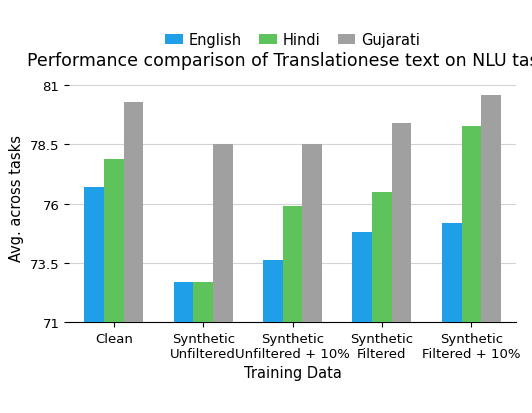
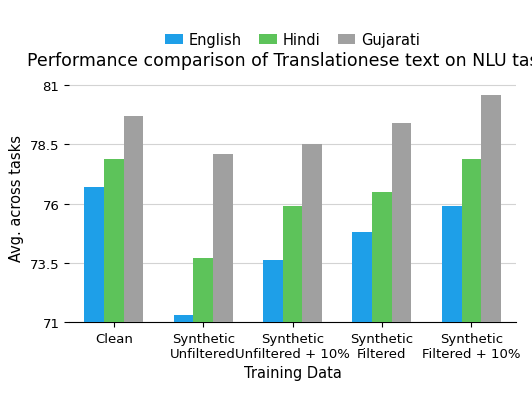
Gujarati/Clean: 80.3 -> 79.7
English/Synthetic Unfiltered: 72.7 -> 71.3
Hindi/Synthetic Unfiltered: 72.7 -> 73.7
Gujarati/Synthetic Unfiltered: 78.5 -> 78.1
English/Synthetic Filtered + 10%: 75.2 -> 75.9
Hindi/Synthetic Filtered + 10%: 79.3 -> 77.9
